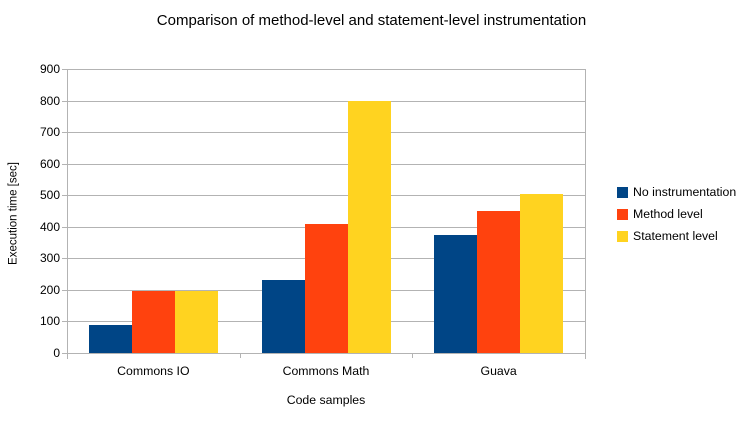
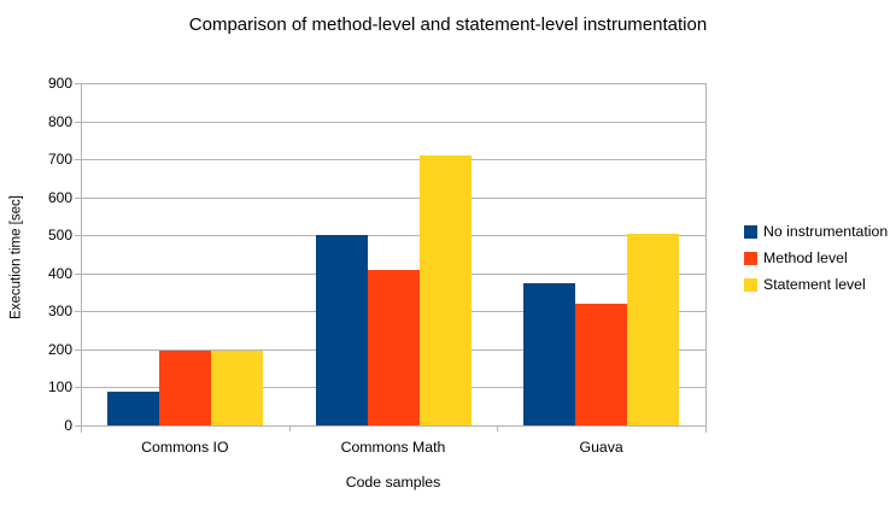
No instrumentation/Commons Math: 230 -> 500
Statement level/Commons Math: 800 -> 710
Method level/Guava: 450 -> 320
